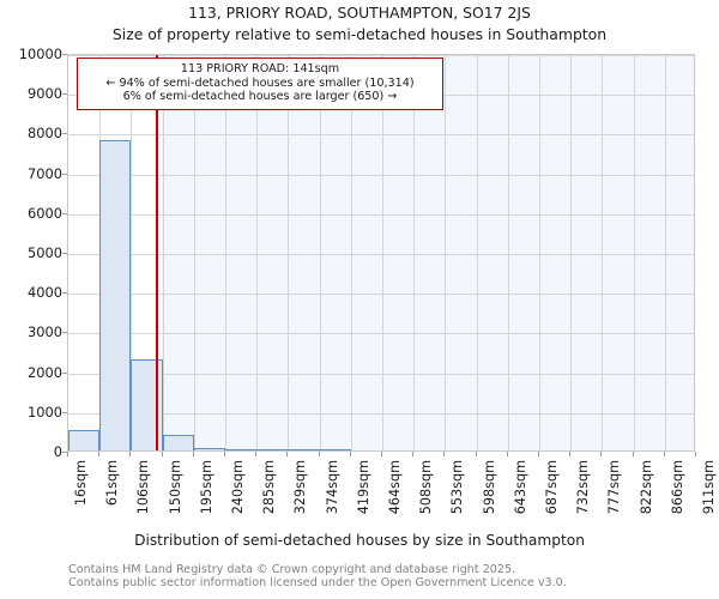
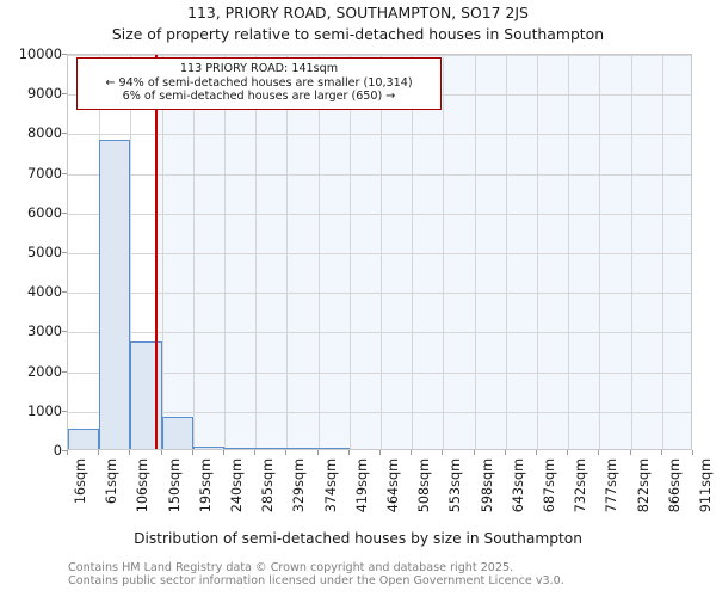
106sqm: 2300 -> 2700
150sqm: 400 -> 800
